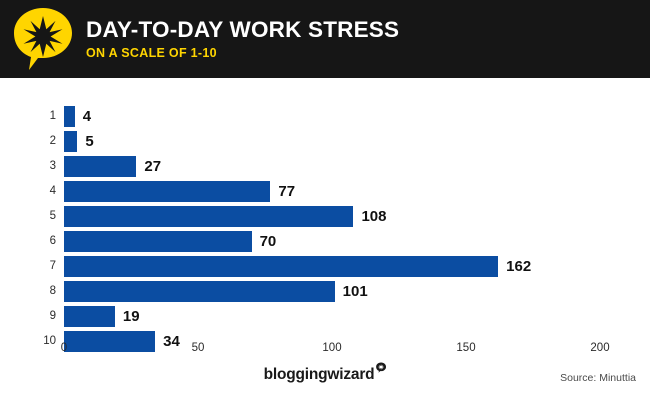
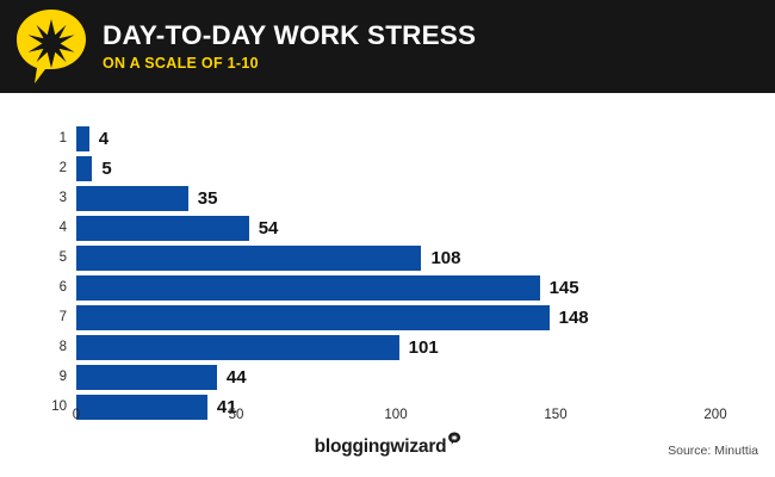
3: 27 -> 35
4: 77 -> 54
6: 70 -> 145
7: 162 -> 148
9: 19 -> 44
10: 34 -> 41
